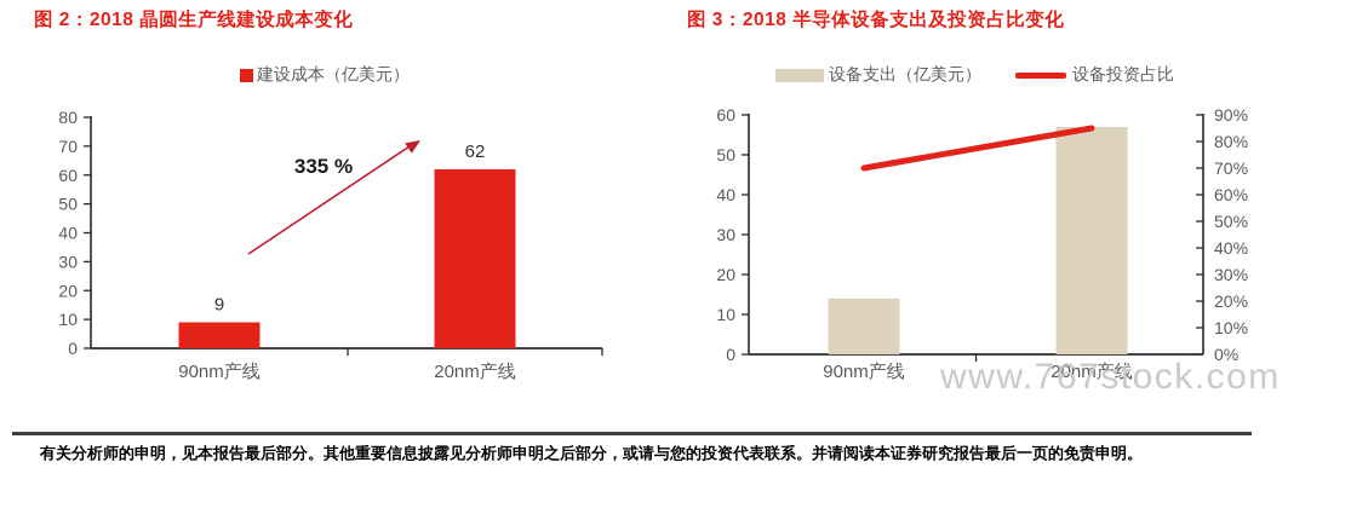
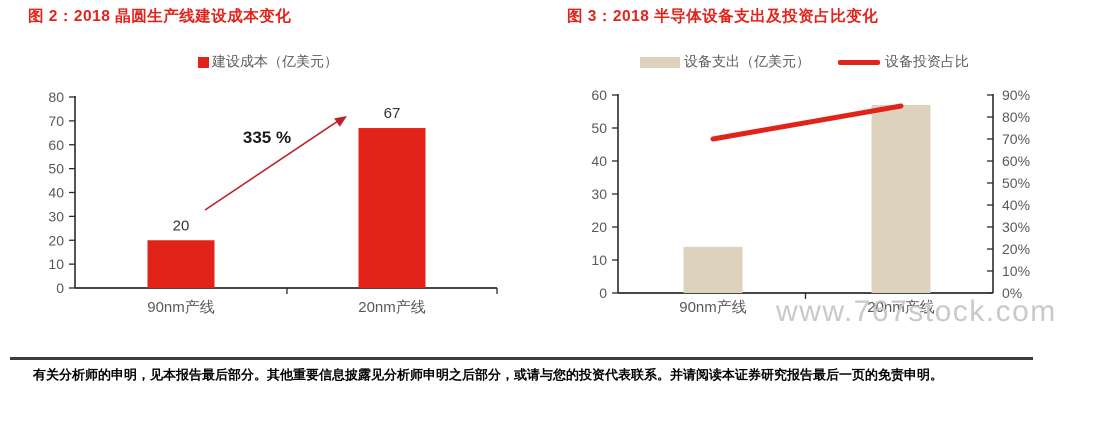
图 2：2018 晶圆生产线建设成本变化/90nm产线: 9 -> 20
图 2：2018 晶圆生产线建设成本变化/20nm产线: 62 -> 67
